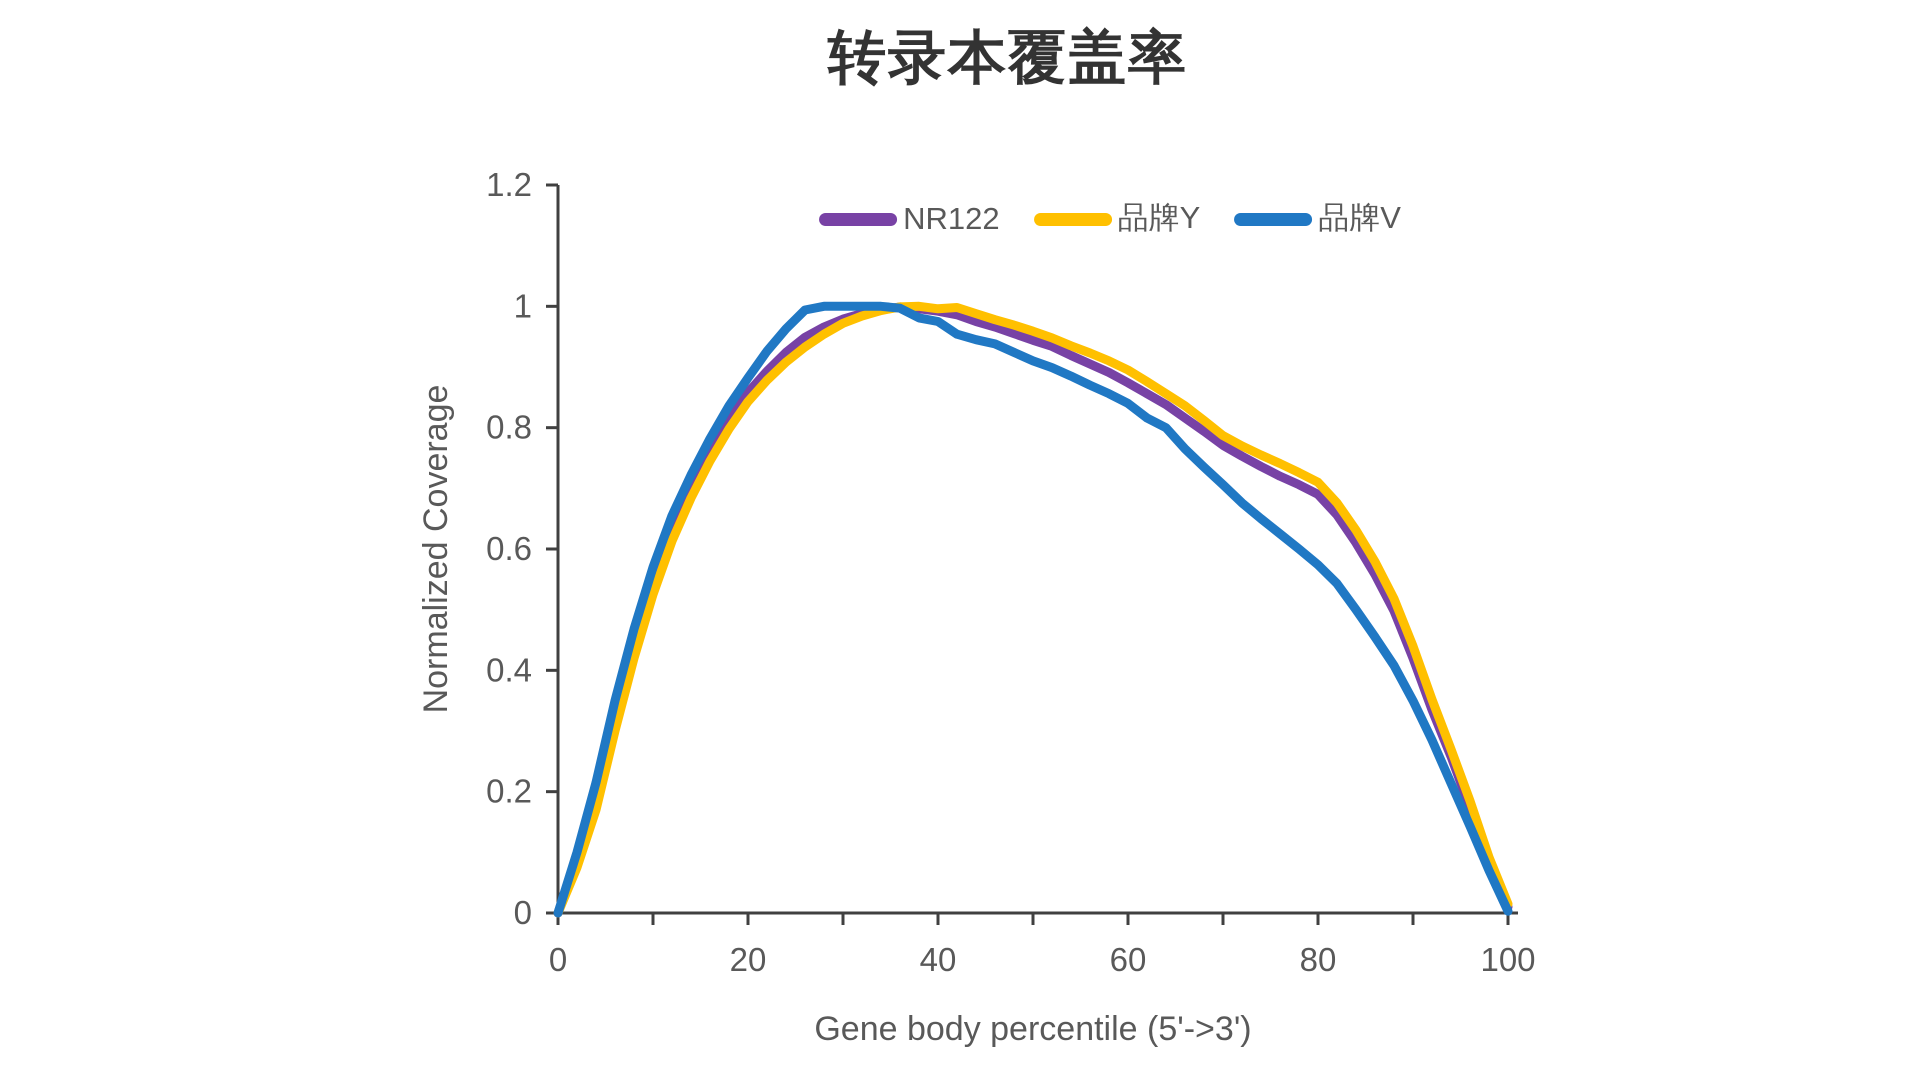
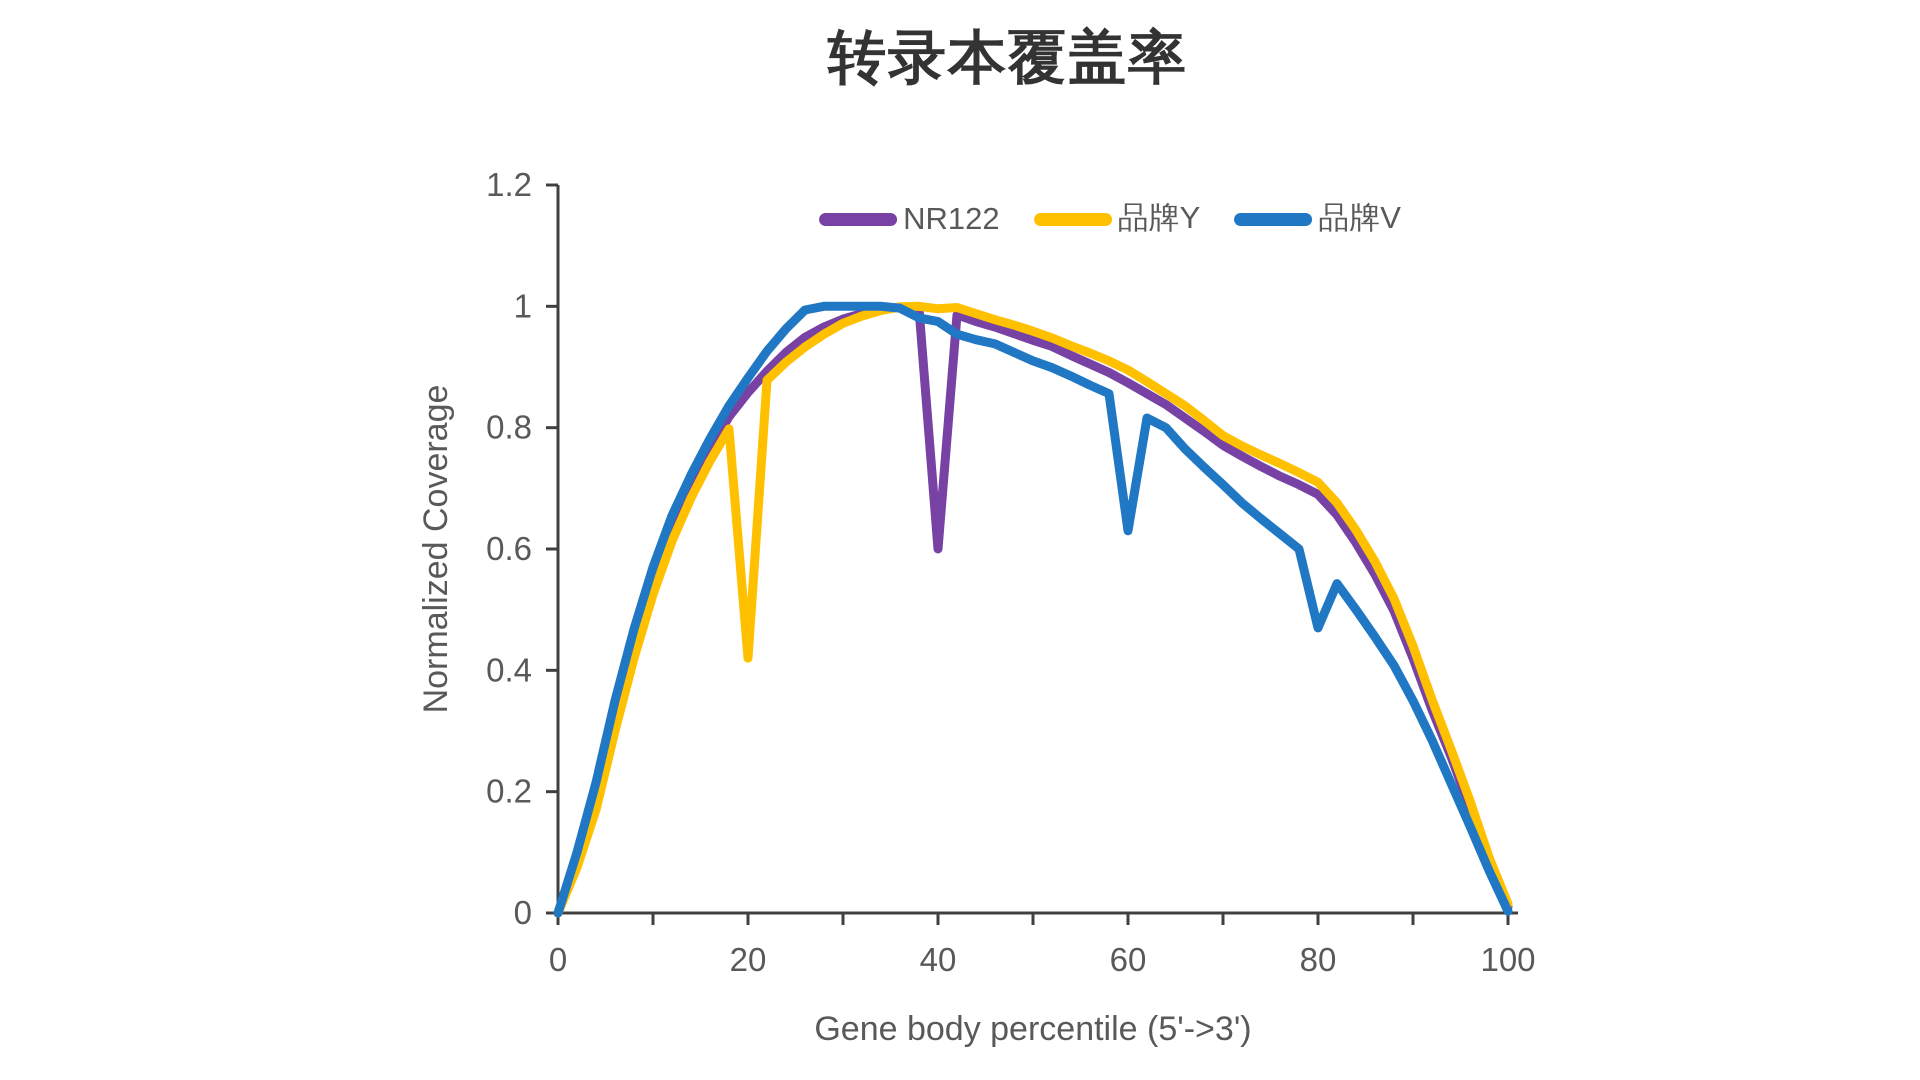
品牌Y/20: 0.84 -> 0.42
NR122/40: 0.99 -> 0.60
品牌V/60: 0.84 -> 0.63
品牌V/80: 0.57 -> 0.47
